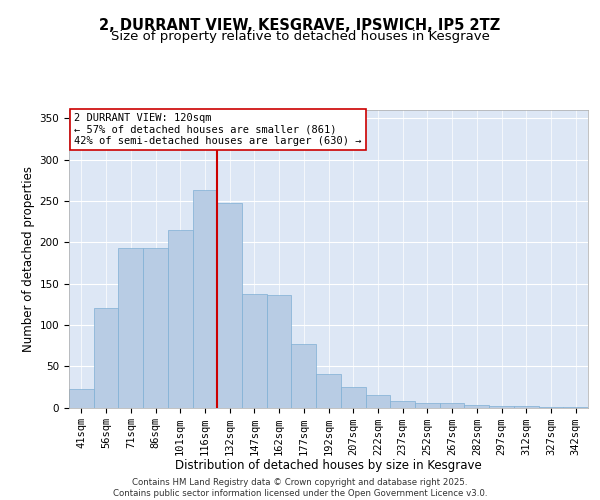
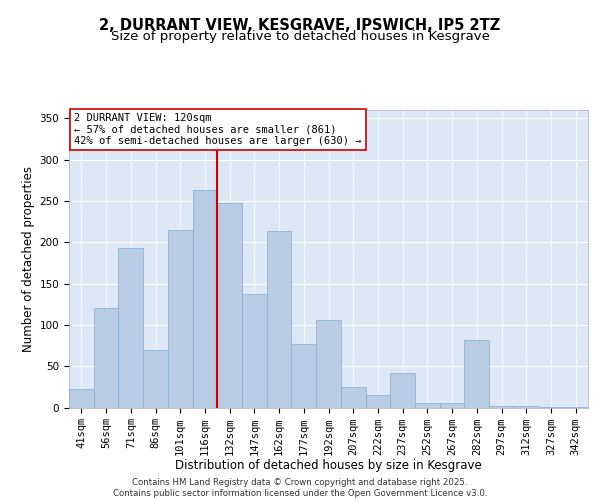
86sqm: 193 -> 70
162sqm: 136 -> 214
192sqm: 40 -> 106
237sqm: 8 -> 42
282sqm: 3 -> 82
